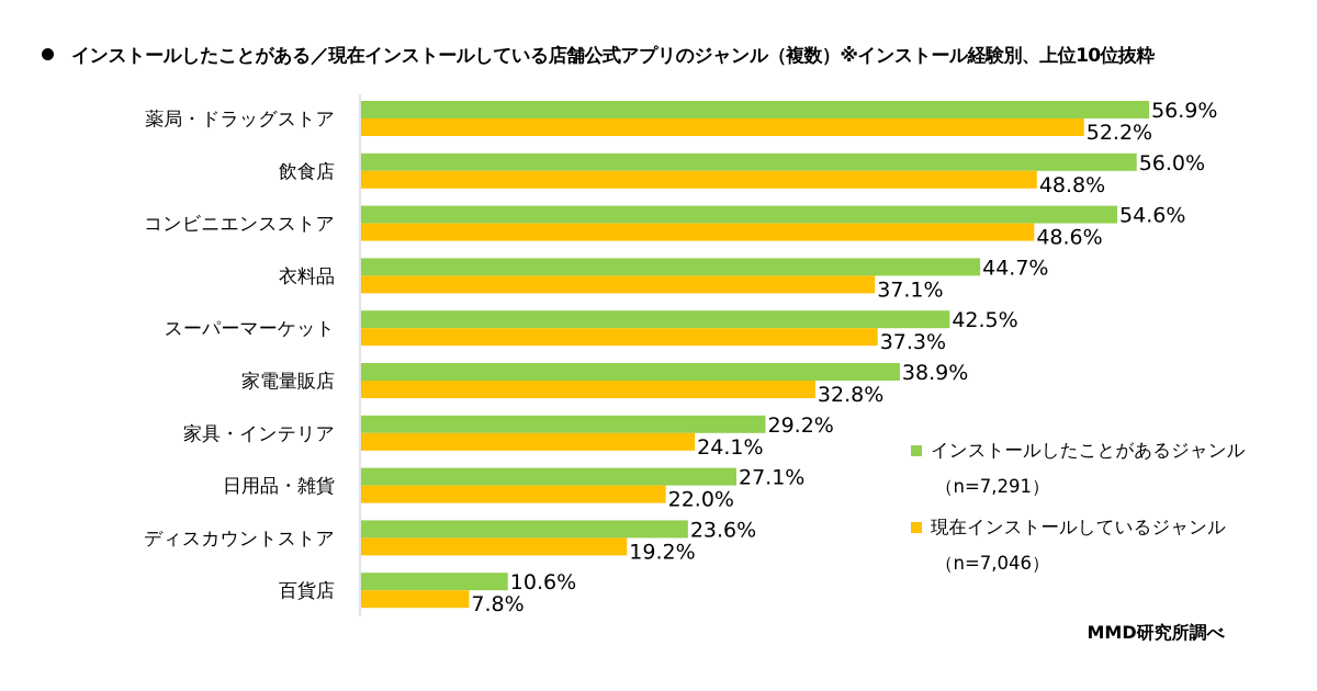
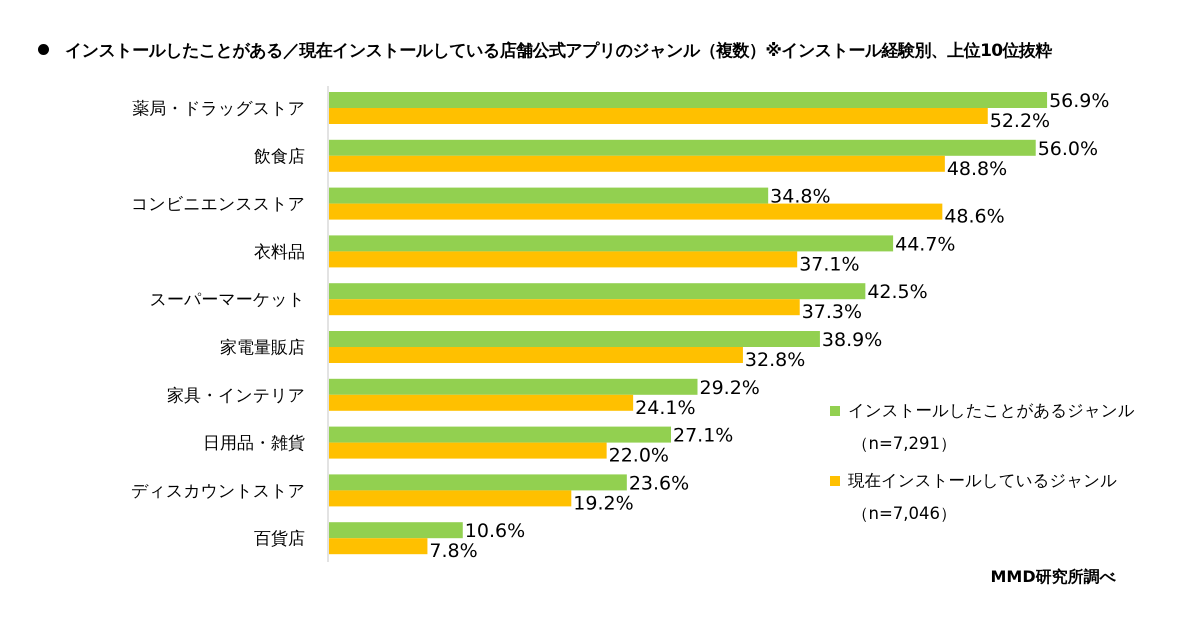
インストールしたことがあるジャンル/コンビニエンスストア: 54.6% -> 34.8%
